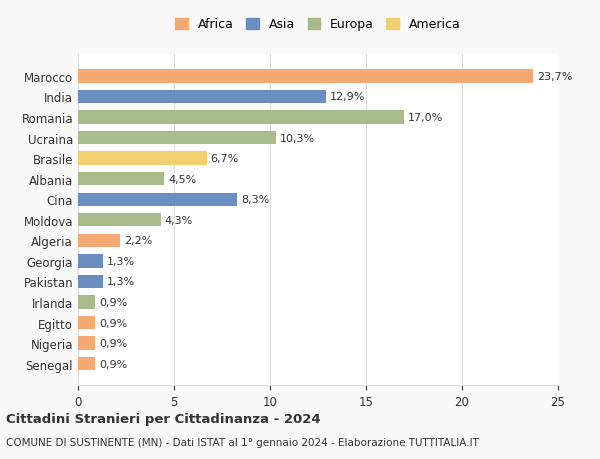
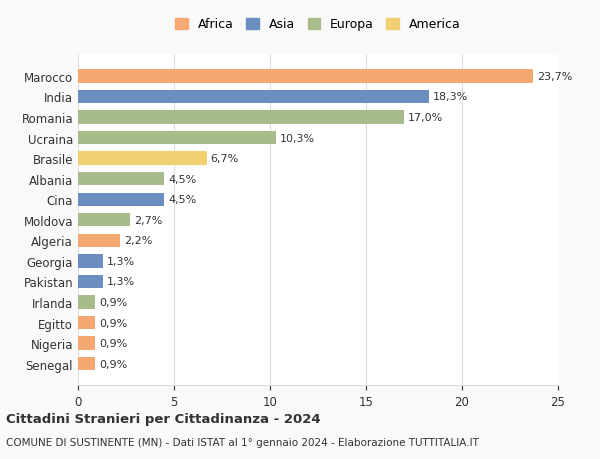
India: 12,9% -> 18,3%
Cina: 8,3% -> 4,5%
Moldova: 4,3% -> 2,7%
